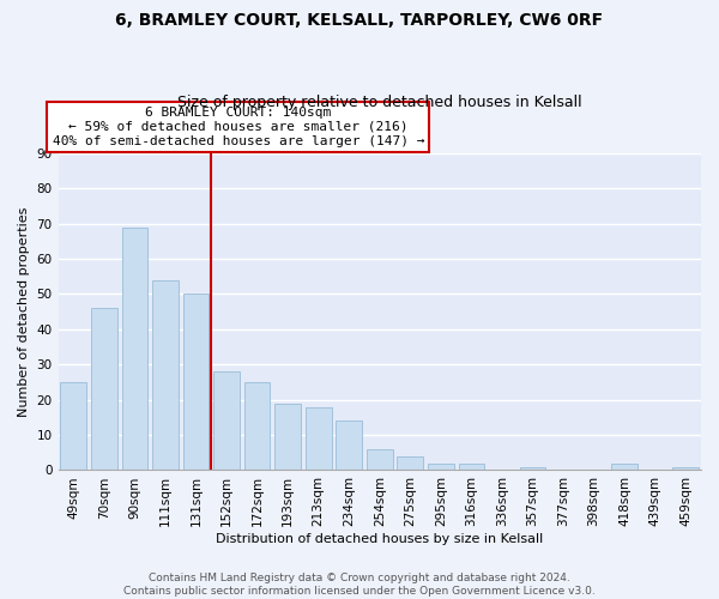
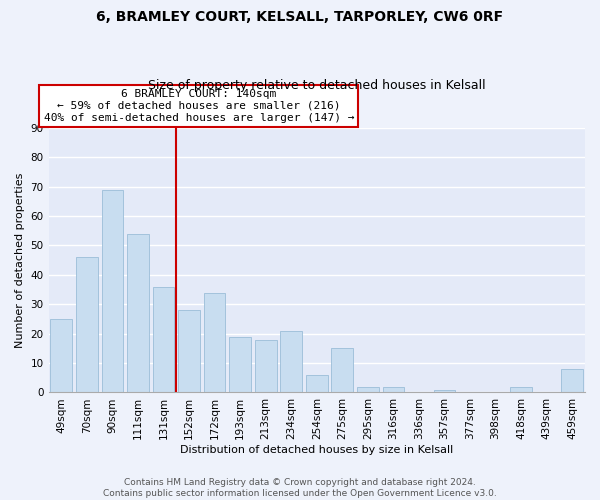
131sqm: 50 -> 36
172sqm: 25 -> 34
234sqm: 14 -> 21
275sqm: 4 -> 15
459sqm: 1 -> 8
